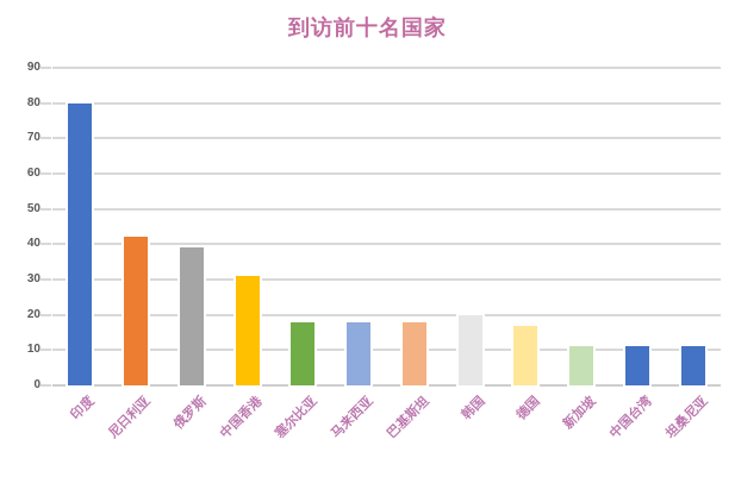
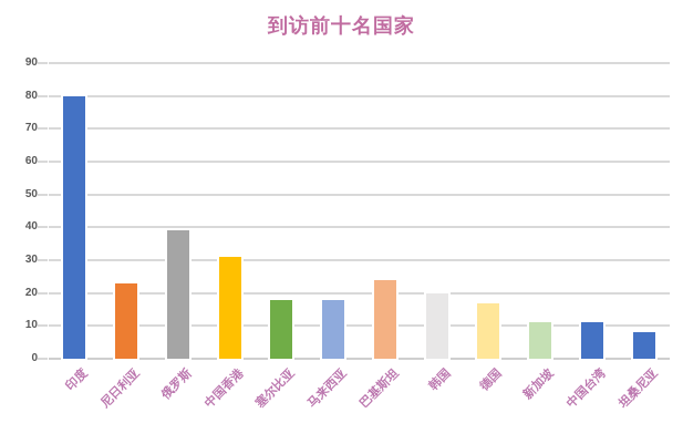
尼日利亚: 42 -> 23
巴基斯坦: 18 -> 24
坦桑尼亚: 11 -> 8
